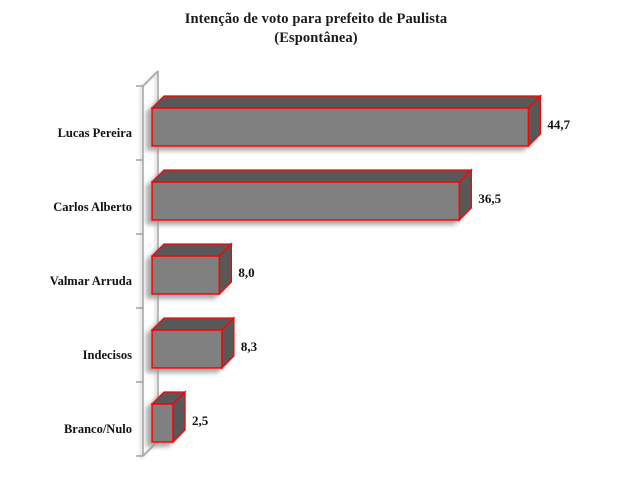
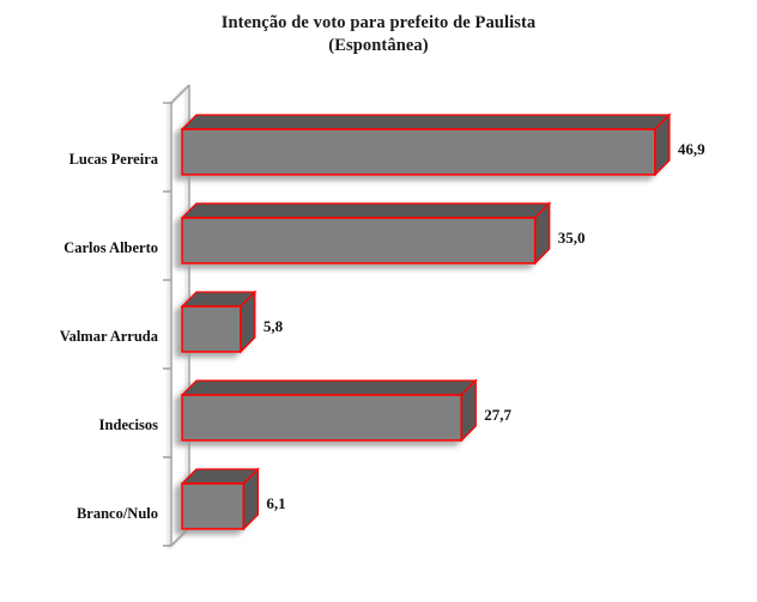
Lucas Pereira: 44,7 -> 46,9
Carlos Alberto: 36,5 -> 35,0
Valmar Arruda: 8,0 -> 5,8
Indecisos: 8,3 -> 27,7
Branco/Nulo: 2,5 -> 6,1
